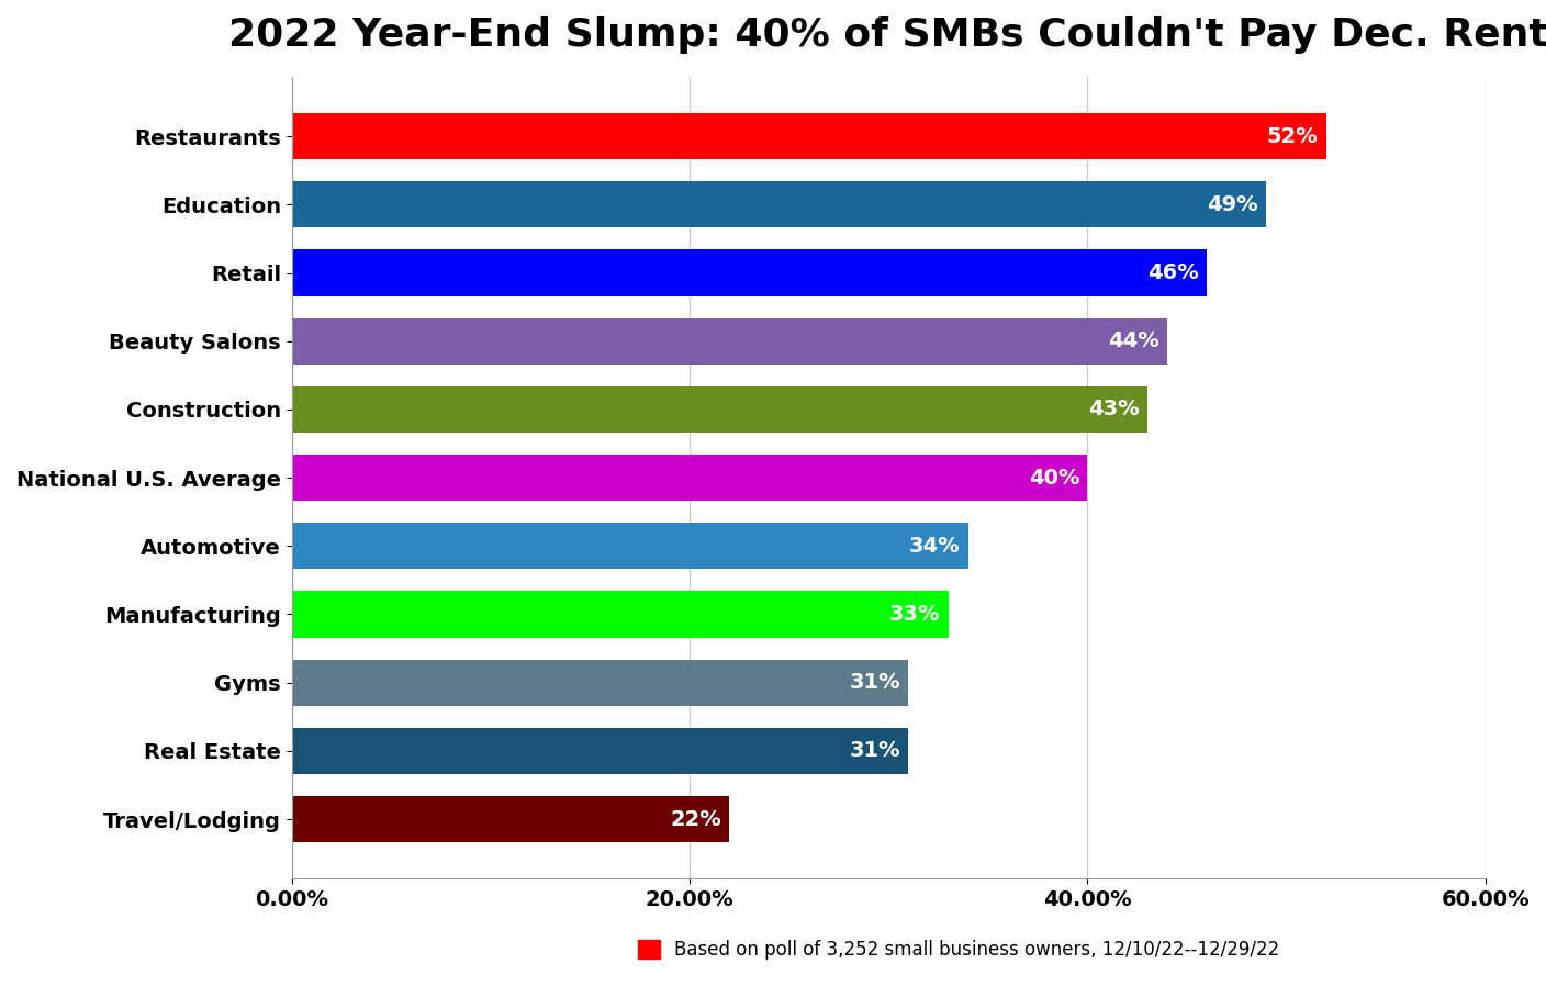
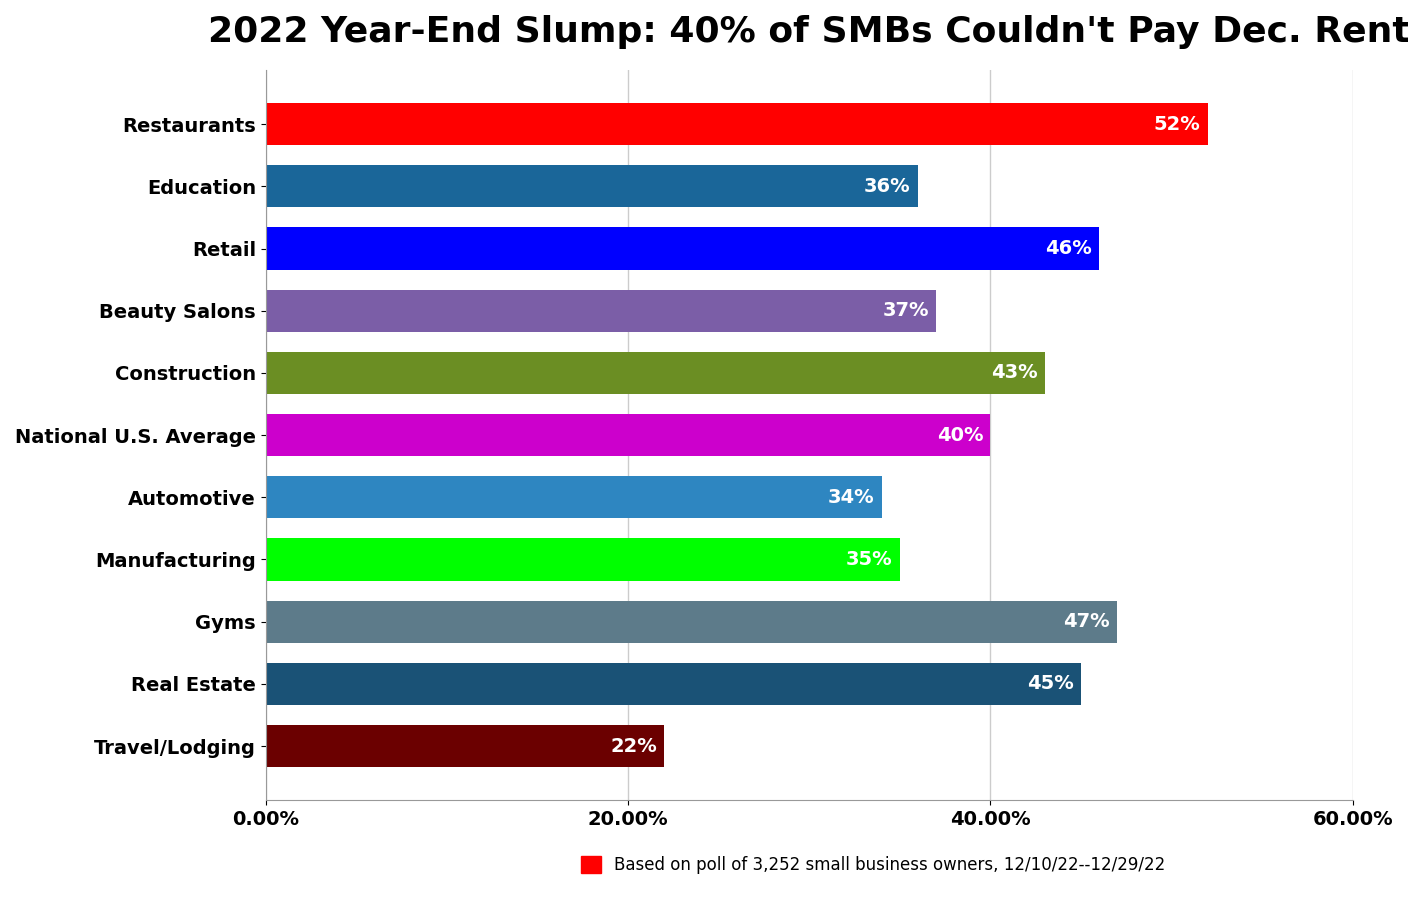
Education: 49% -> 36%
Beauty Salons: 44% -> 37%
Manufacturing: 33% -> 35%
Gyms: 31% -> 47%
Real Estate: 31% -> 45%
